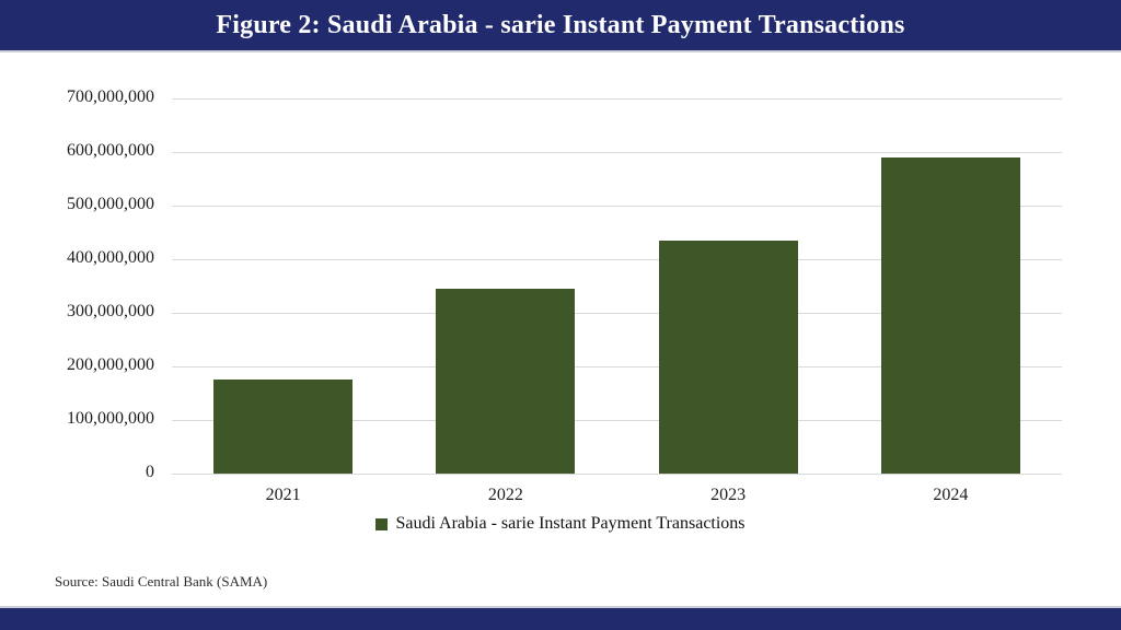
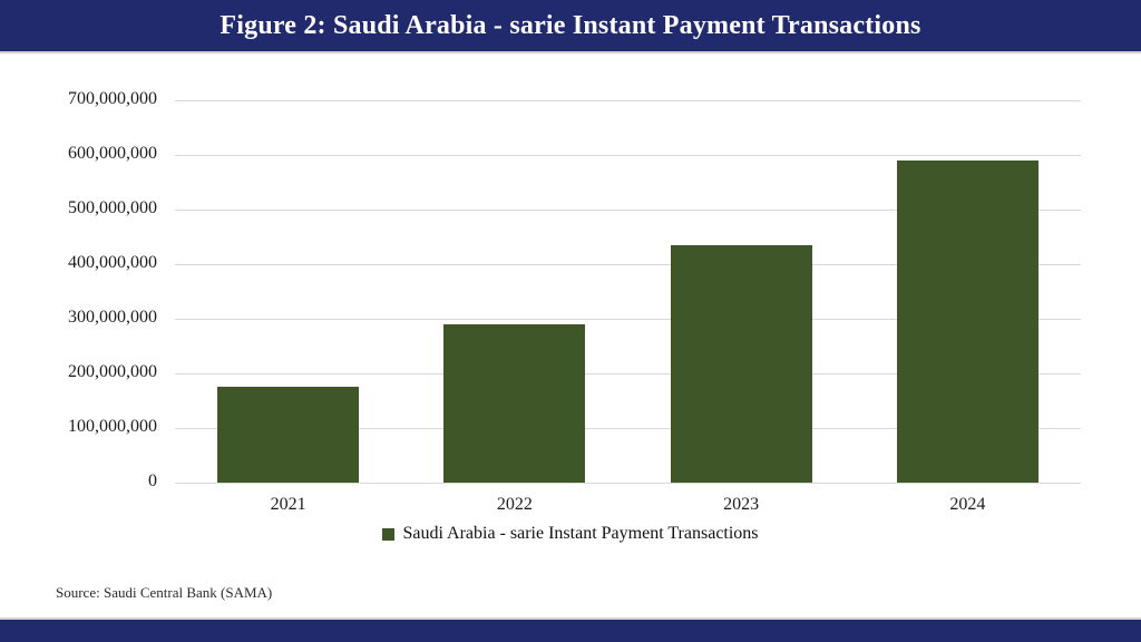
2022: 340000000 -> 290000000
